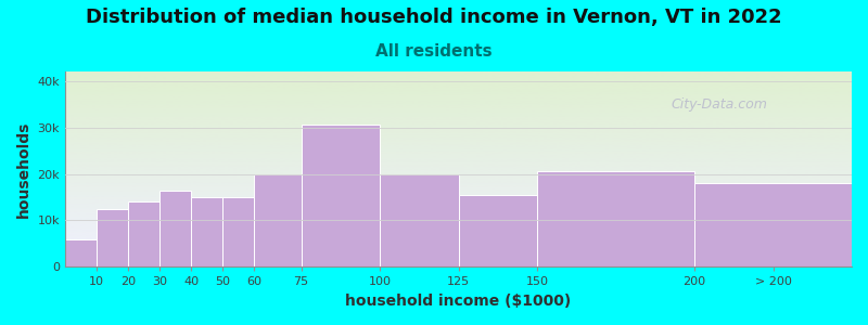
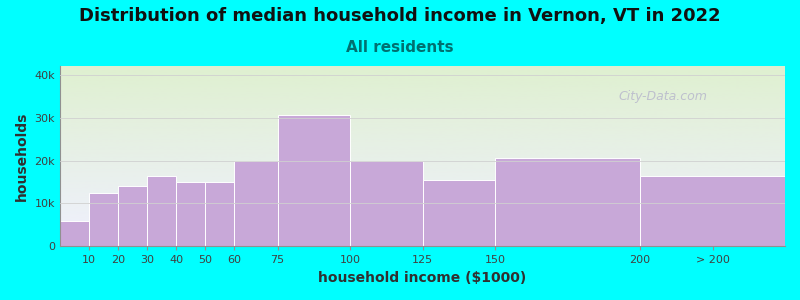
> 200: 18.0k -> 16.5k
